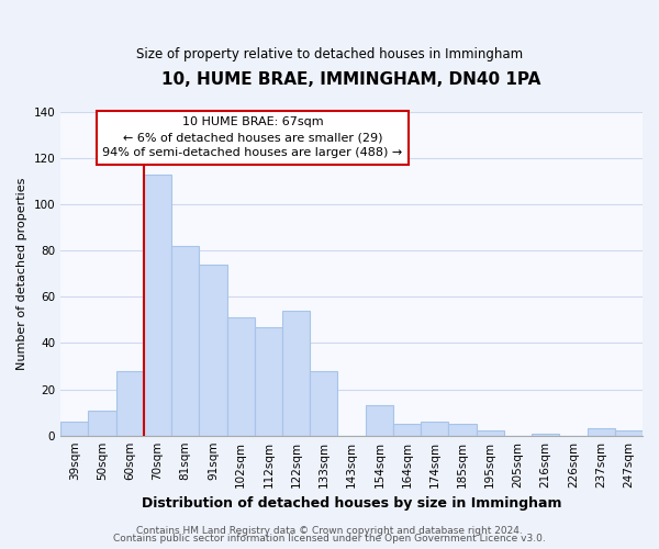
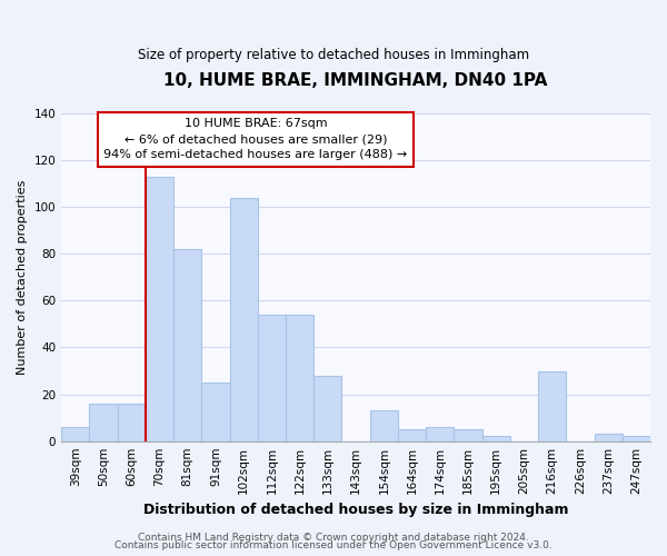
50sqm: 11 -> 16
60sqm: 28 -> 16
91sqm: 74 -> 25
102sqm: 51 -> 104
112sqm: 47 -> 54
216sqm: 1 -> 30
